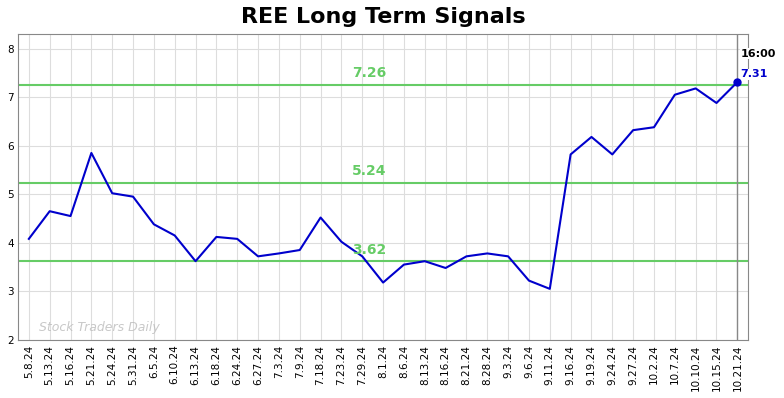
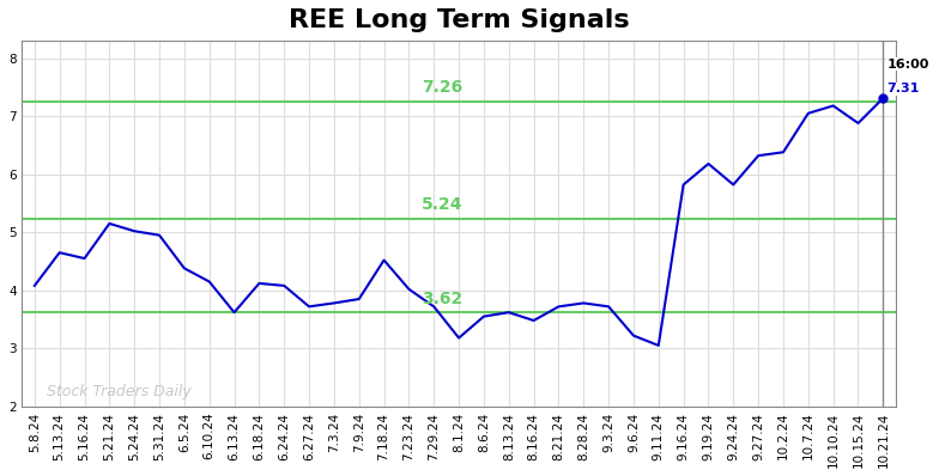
5.21.24: 5.85 -> 5.15
